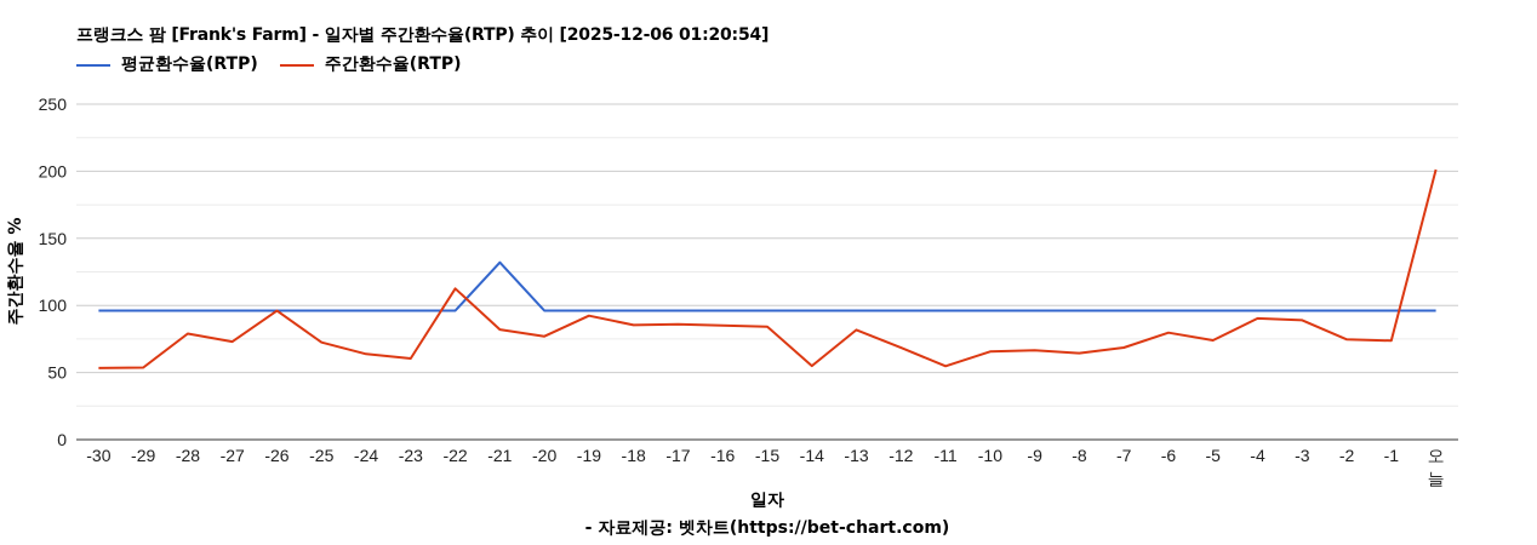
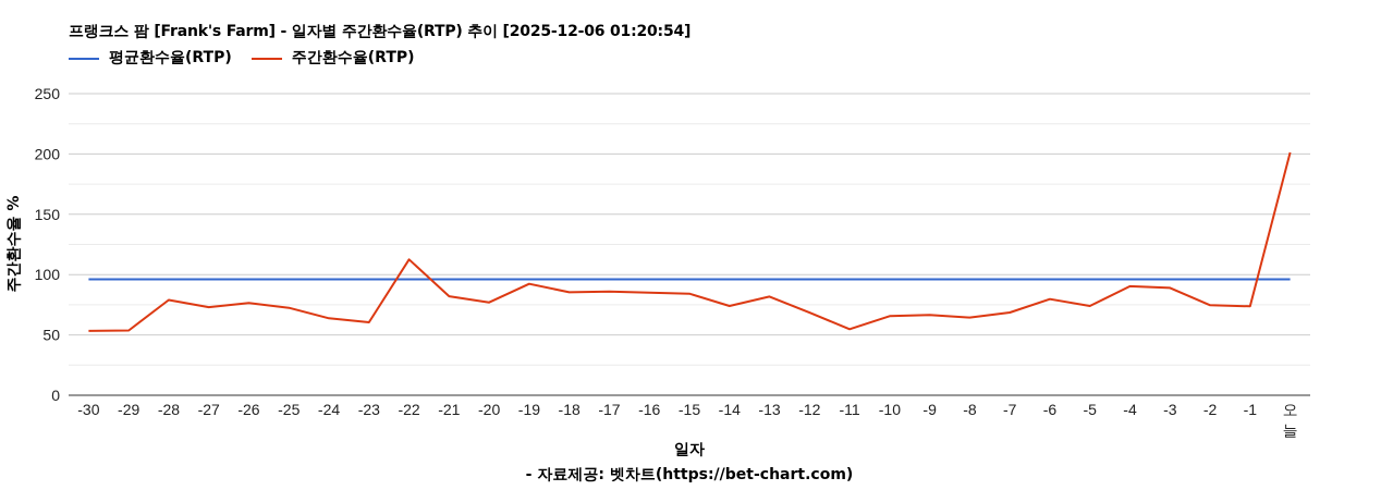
주간환수율(RTP)/-26: 96 -> 76
평균환수율(RTP)/-21: 132 -> 96
주간환수율(RTP)/-14: 55 -> 74
